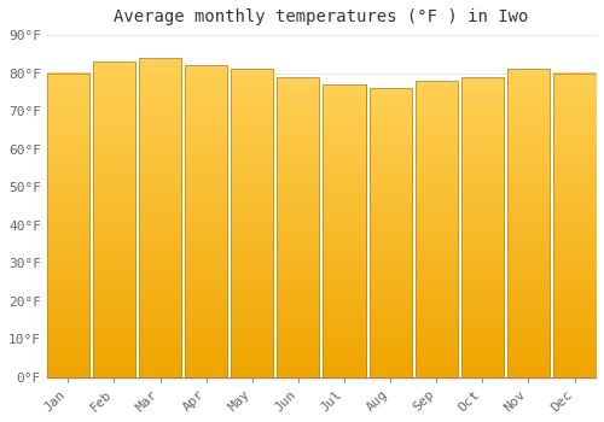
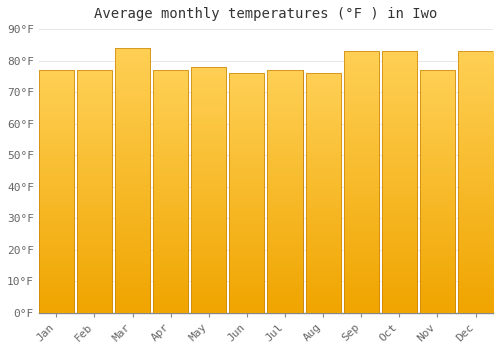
Jan: 80°F -> 77°F
Feb: 83°F -> 77°F
Apr: 82°F -> 77°F
May: 81°F -> 78°F
Jun: 79°F -> 76°F
Sep: 78°F -> 83°F
Oct: 79°F -> 83°F
Nov: 81°F -> 77°F
Dec: 80°F -> 83°F
